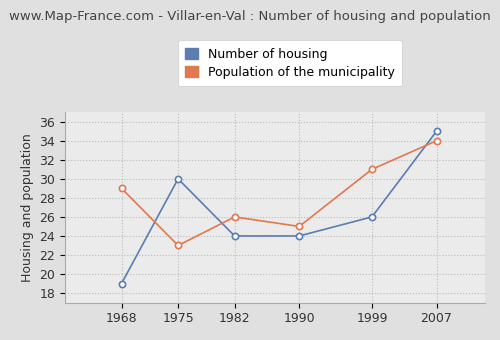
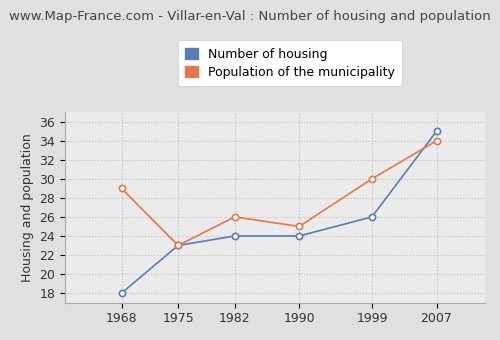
Number of housing/1968: 19 -> 18
Number of housing/1975: 30 -> 23
Population of the municipality/1999: 31 -> 30
